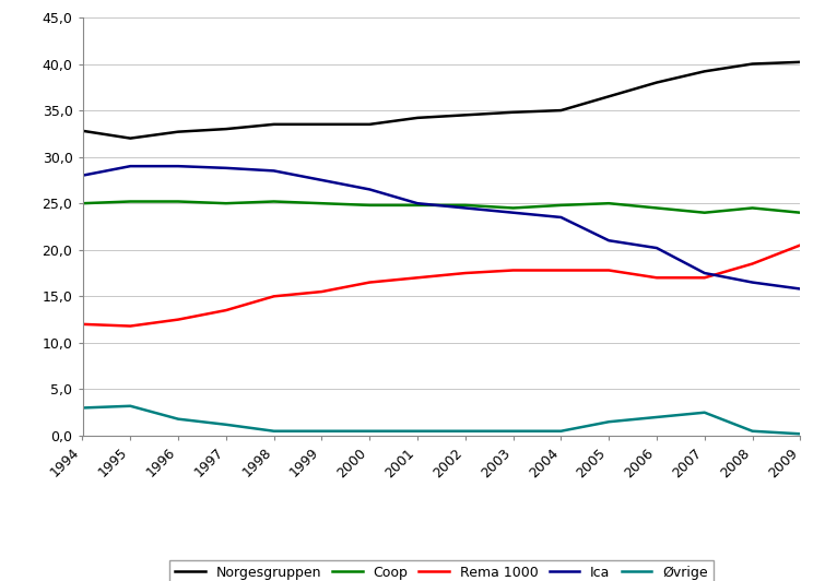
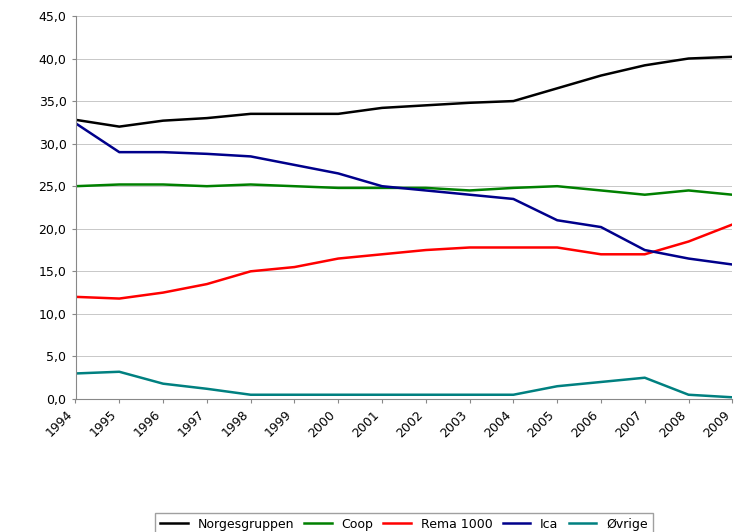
Ica/1994: 28,0 -> 32,4
